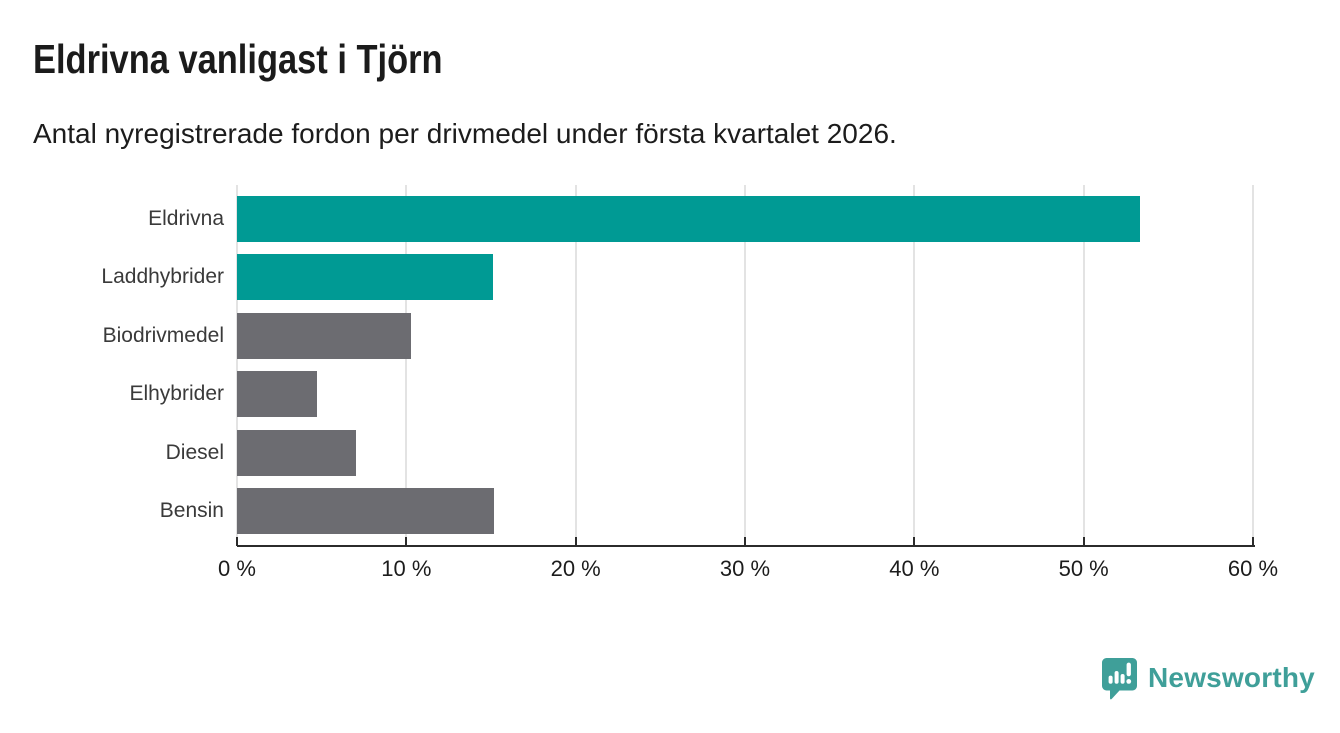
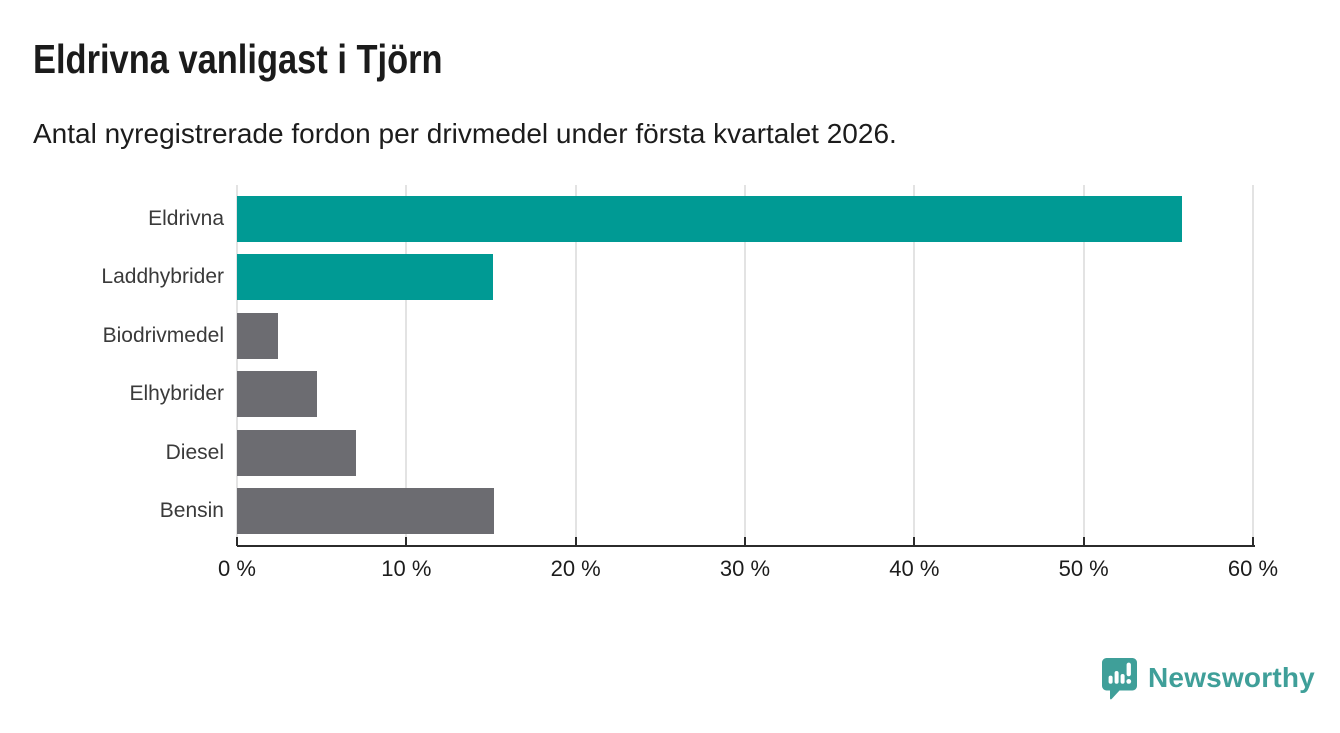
Eldrivna: 53.3% -> 55.8%
Biodrivmedel: 10.3% -> 2.4%
